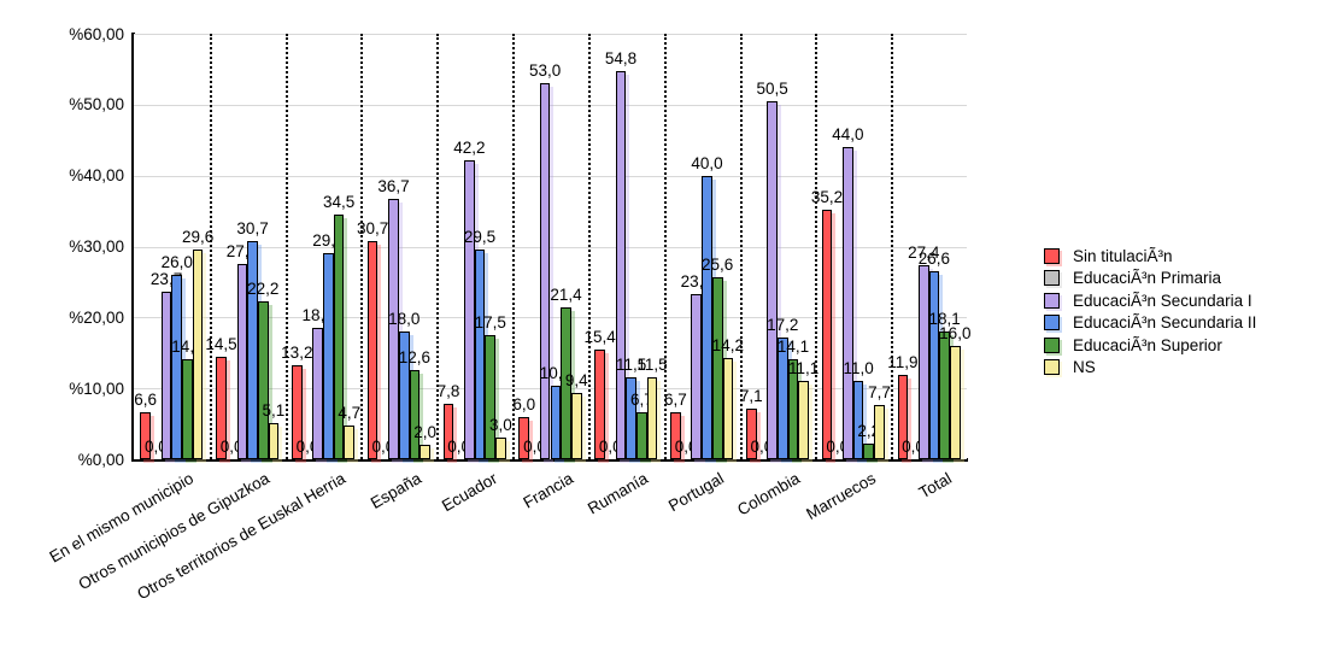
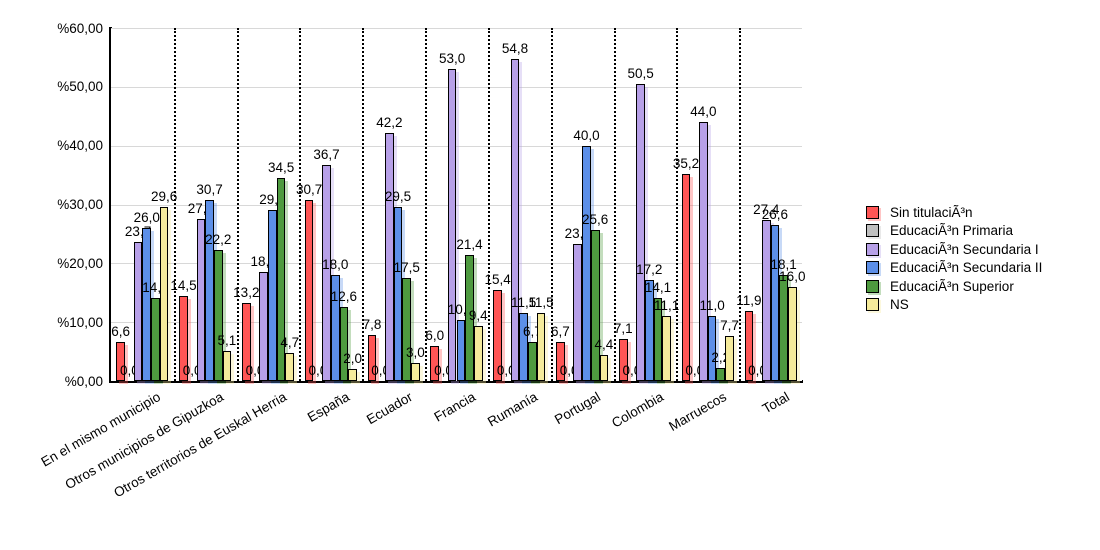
NS/Portugal: 14,2 -> 4,4
